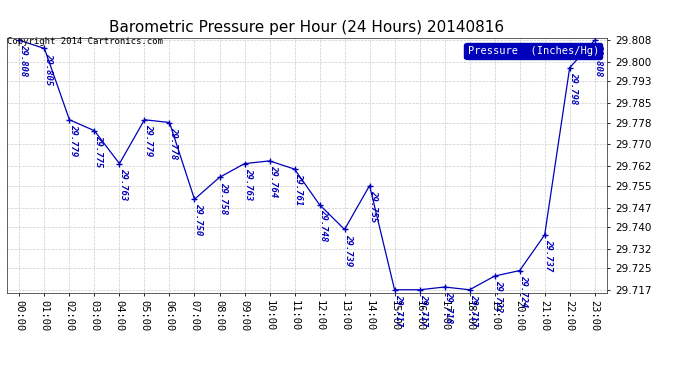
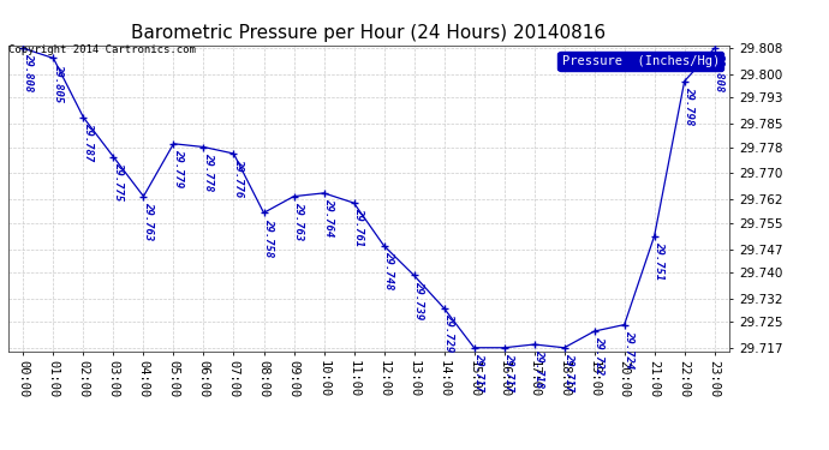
02:00: 29.779 -> 29.787
07:00: 29.750 -> 29.776
14:00: 29.755 -> 29.729
21:00: 29.737 -> 29.751
